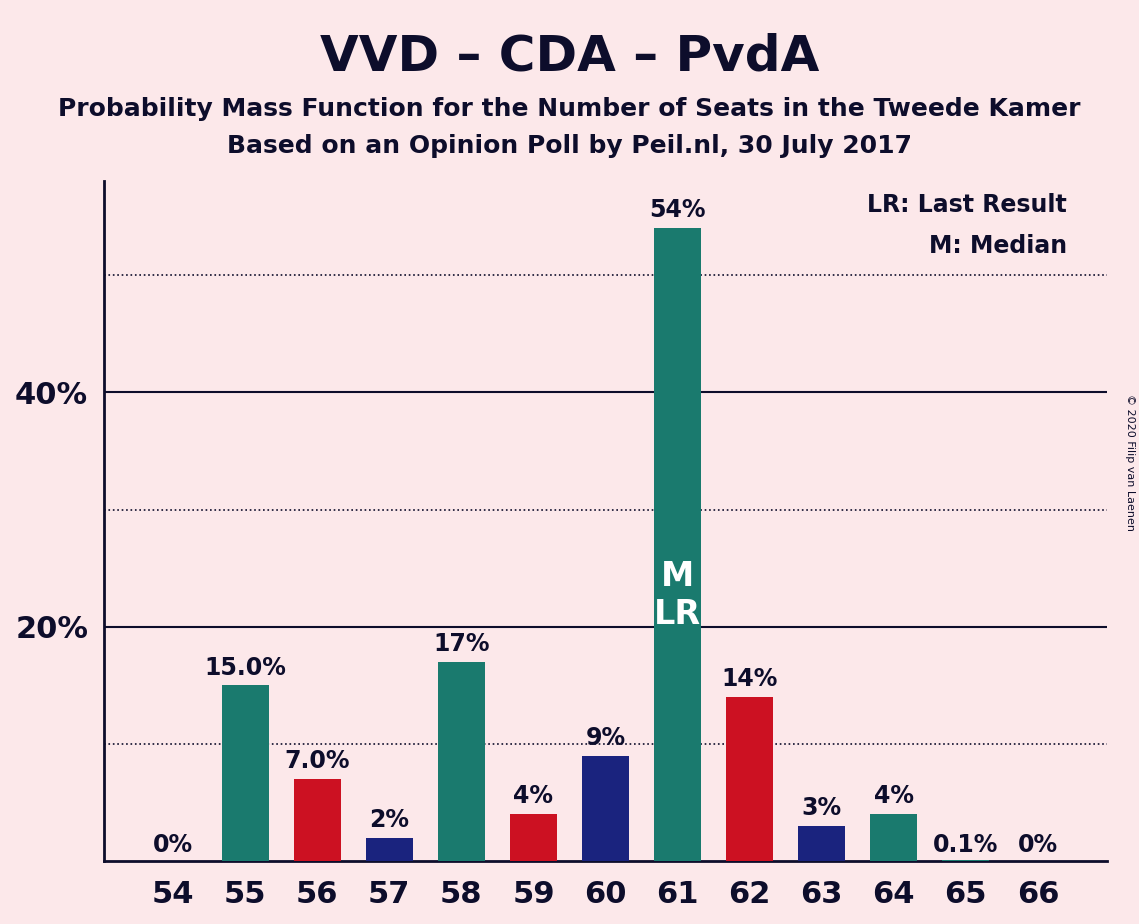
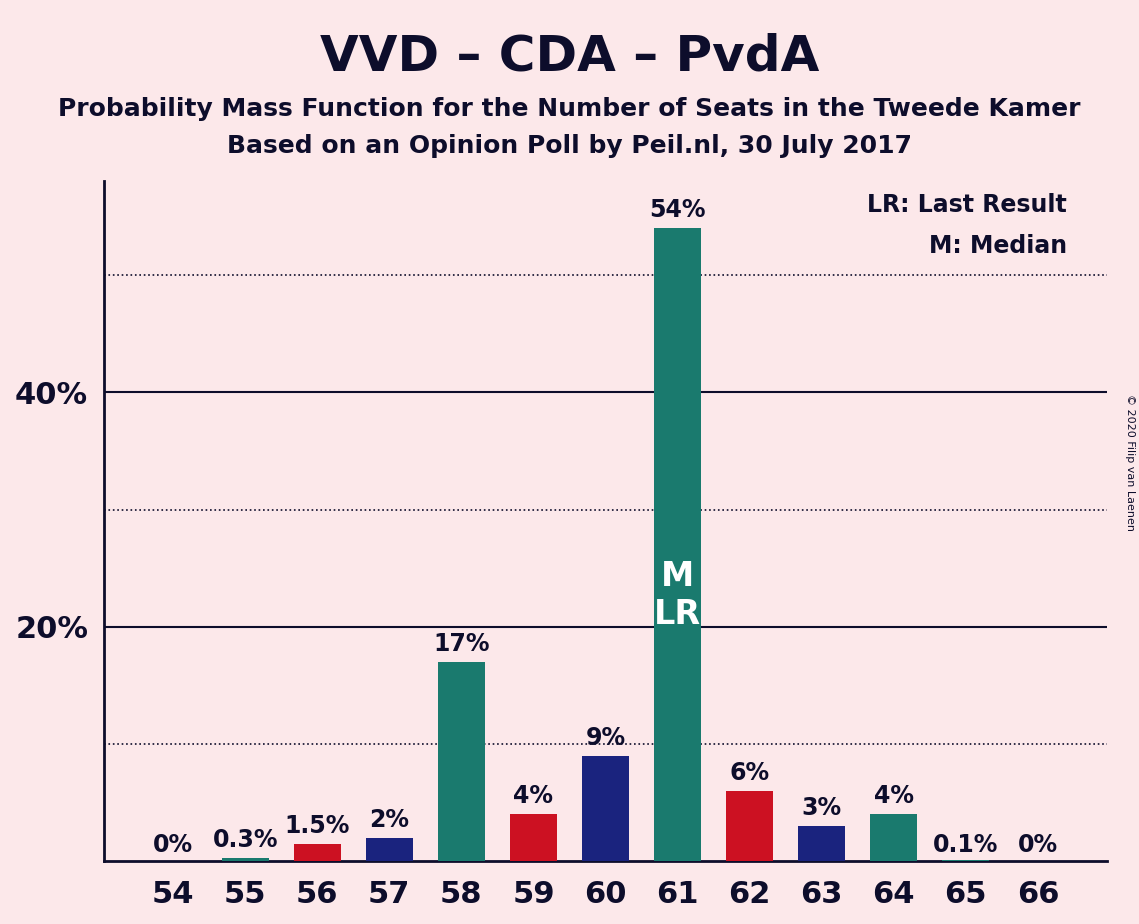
55: 15.0% -> 0.3%
56: 7.0% -> 1.5%
62: 14% -> 6%
